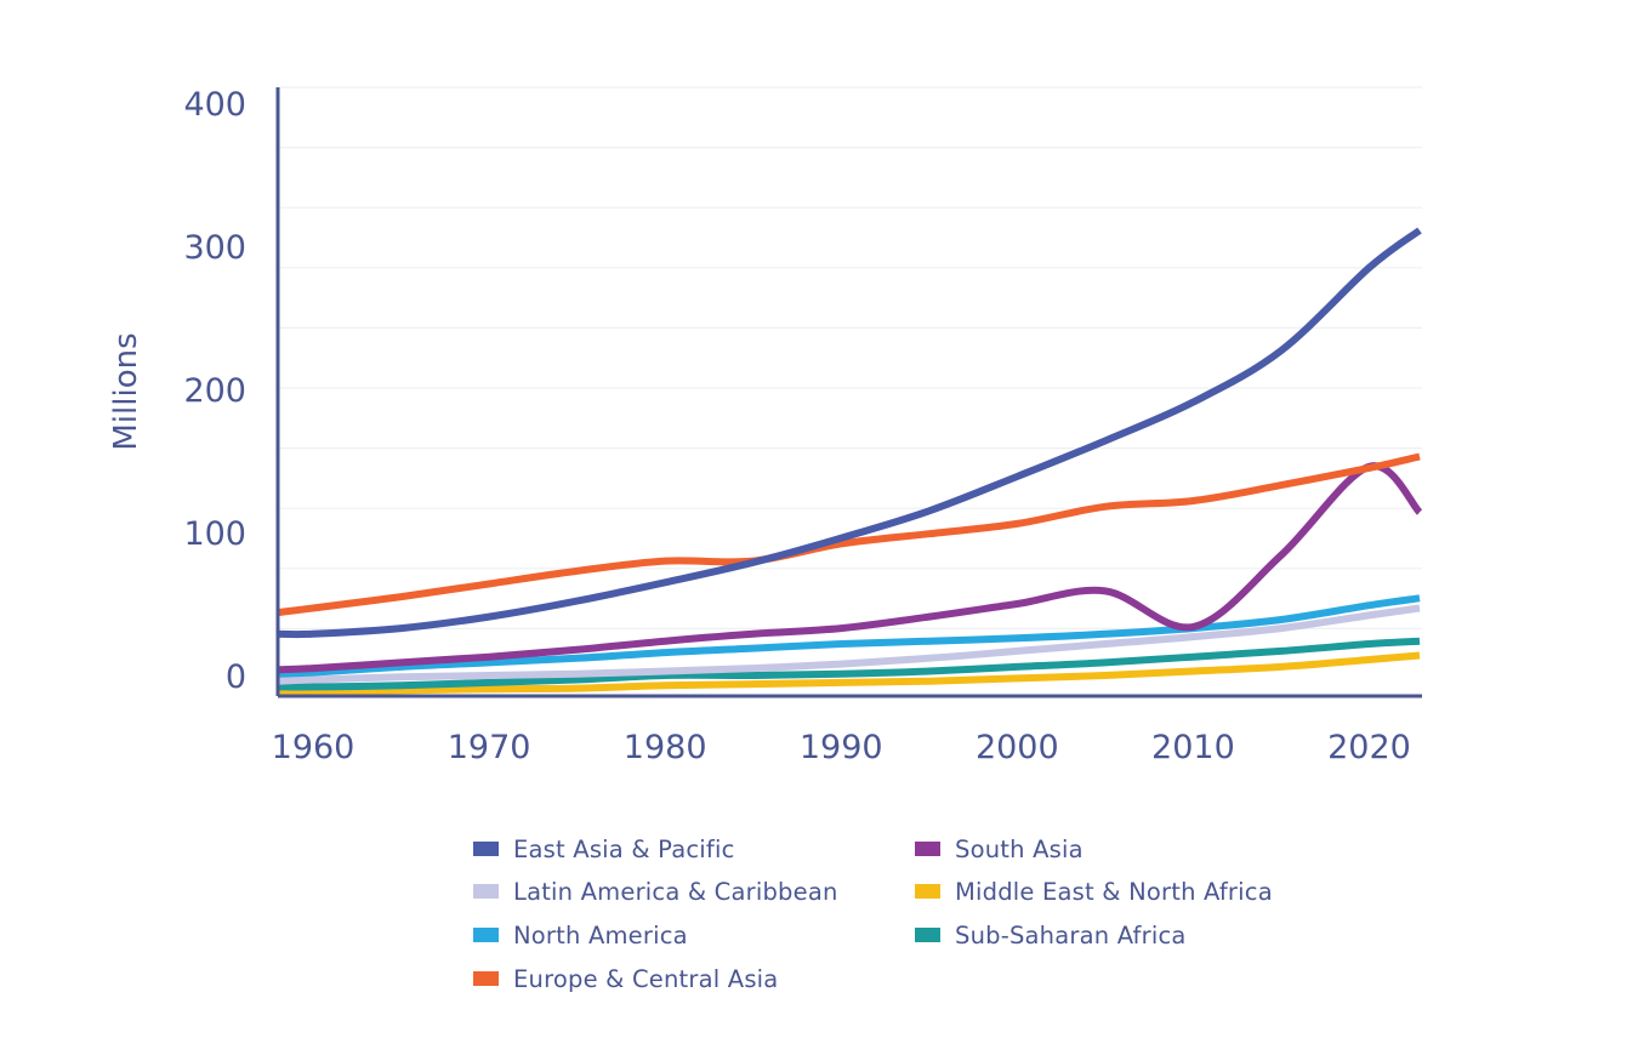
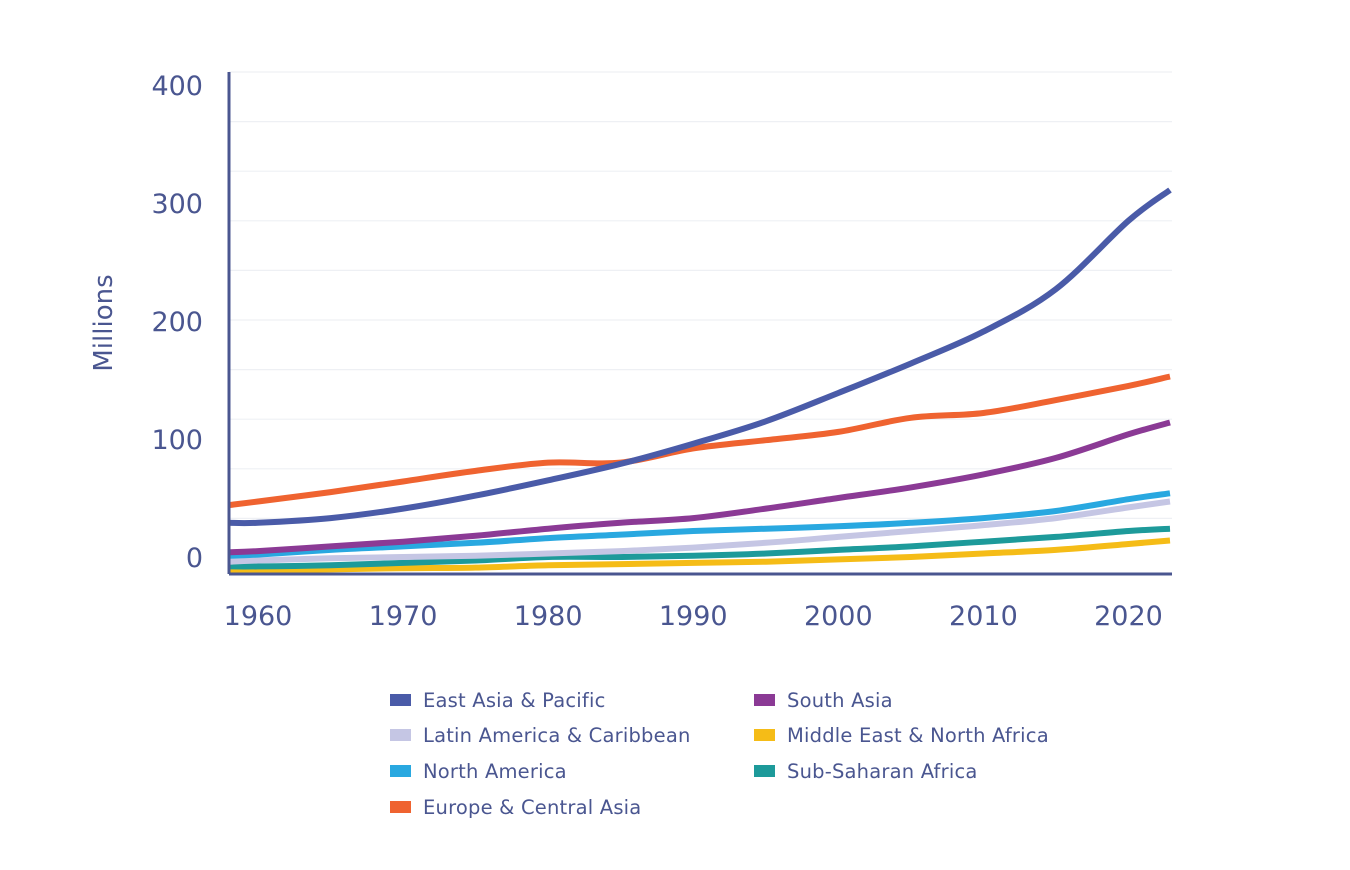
South Asia/2010: 34 -> 70
South Asia/2020: 146 -> 104
